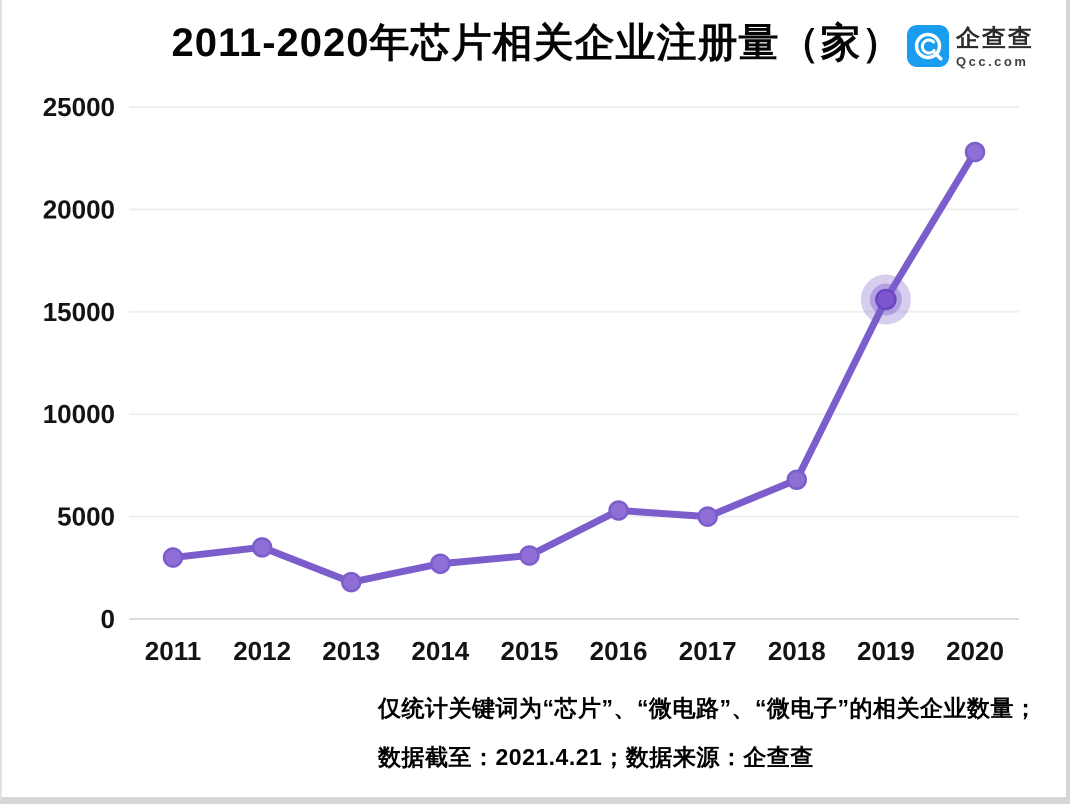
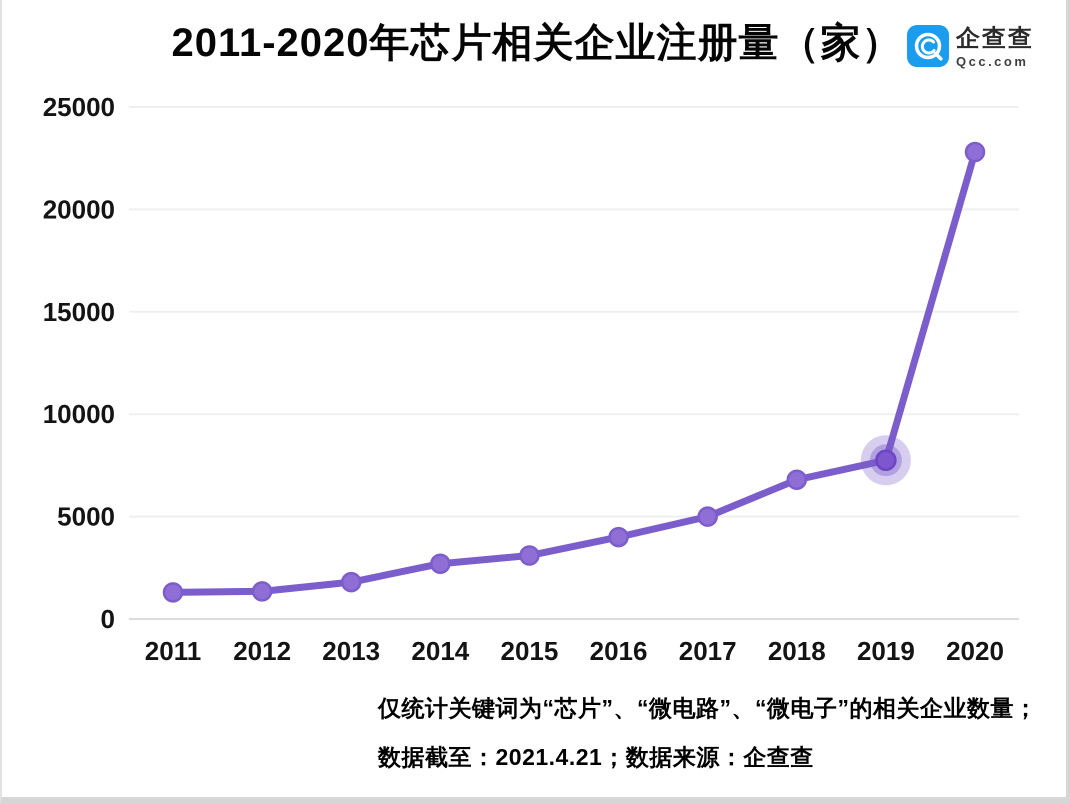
2011: 3000 -> 1300
2012: 3500 -> 1400
2016: 5300 -> 4000
2019: 15600 -> 7800
